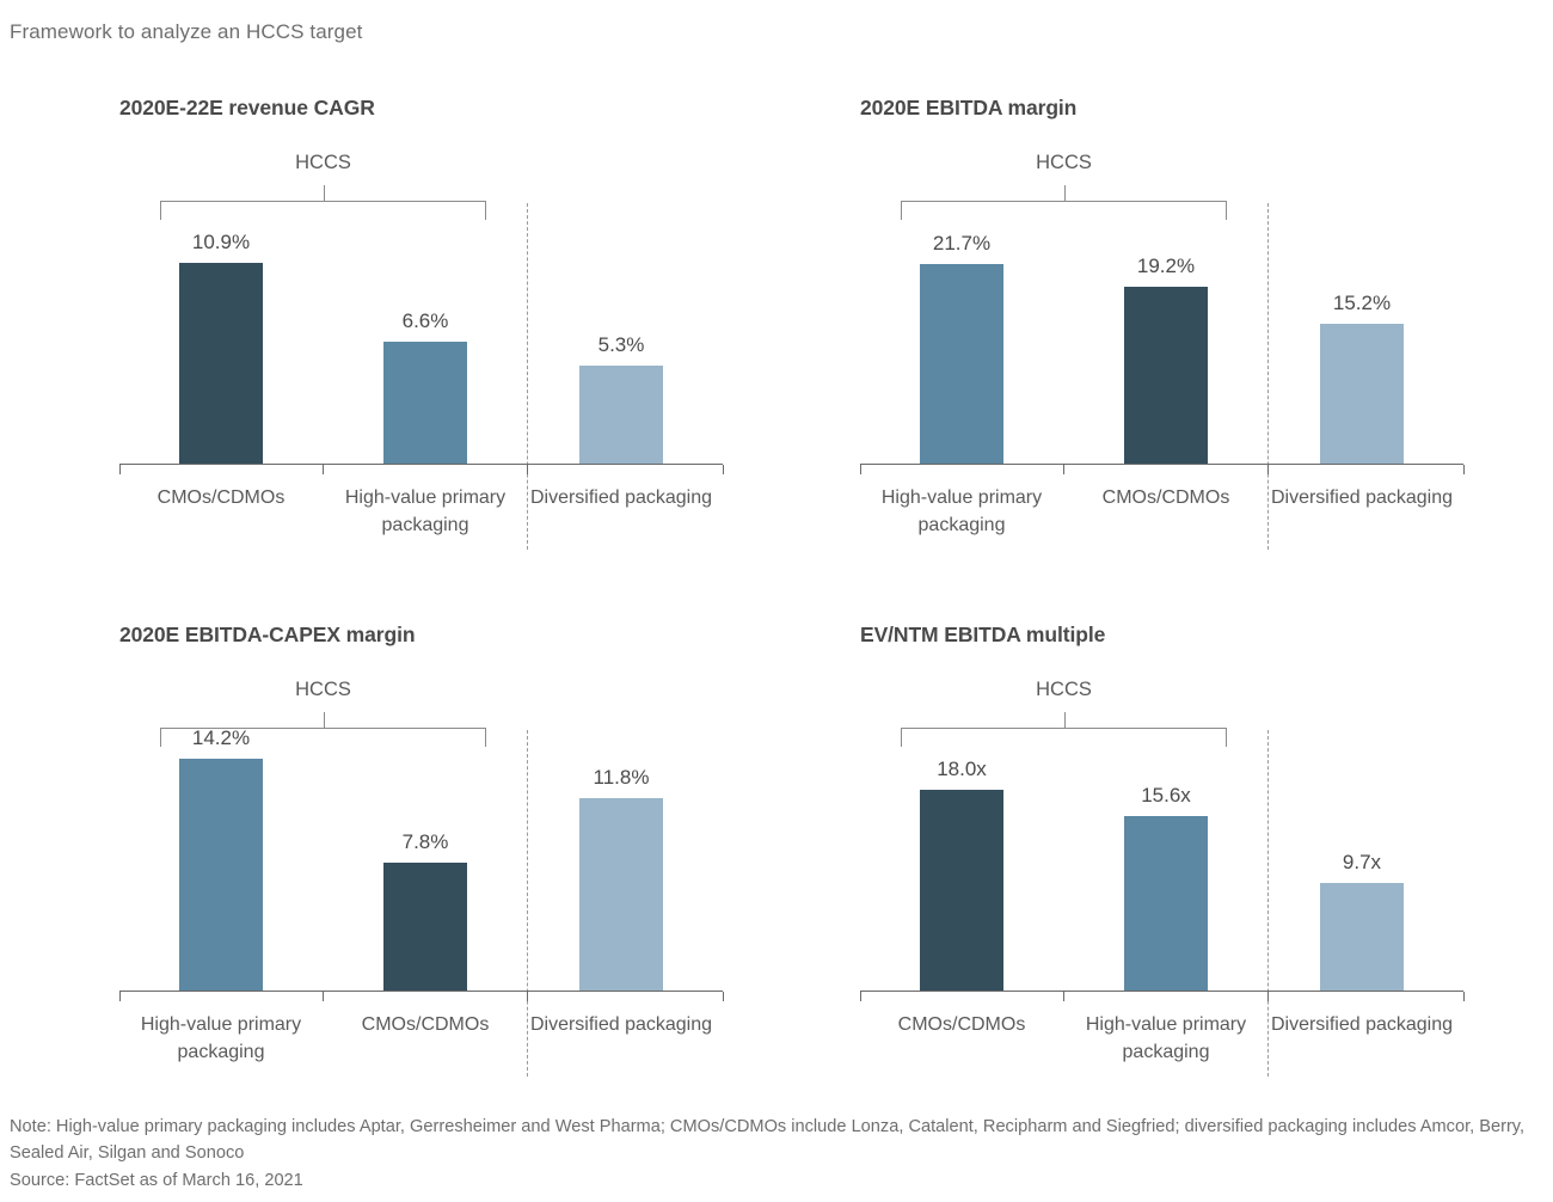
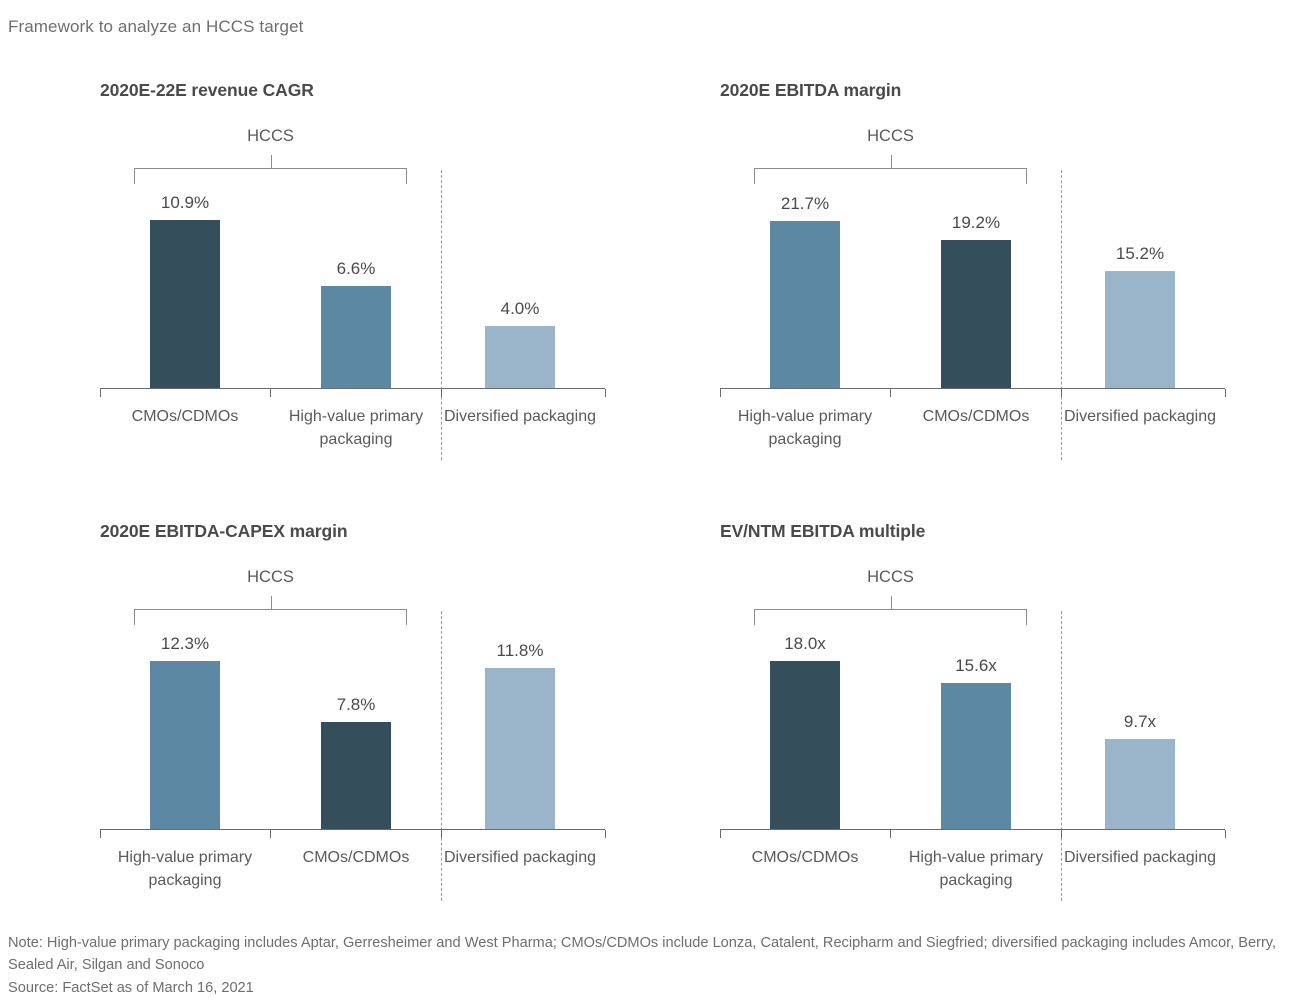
2020E-22E revenue CAGR/Diversified packaging: 5.3% -> 4.0%
2020E EBITDA-CAPEX margin/High-value primary packaging: 14.2% -> 12.3%
